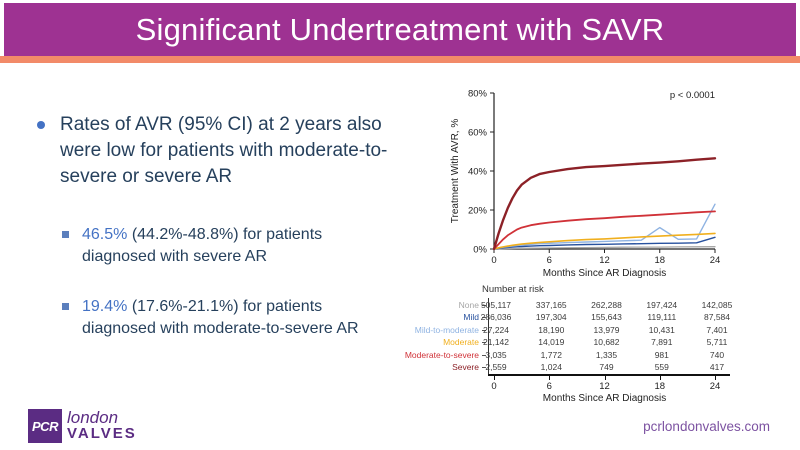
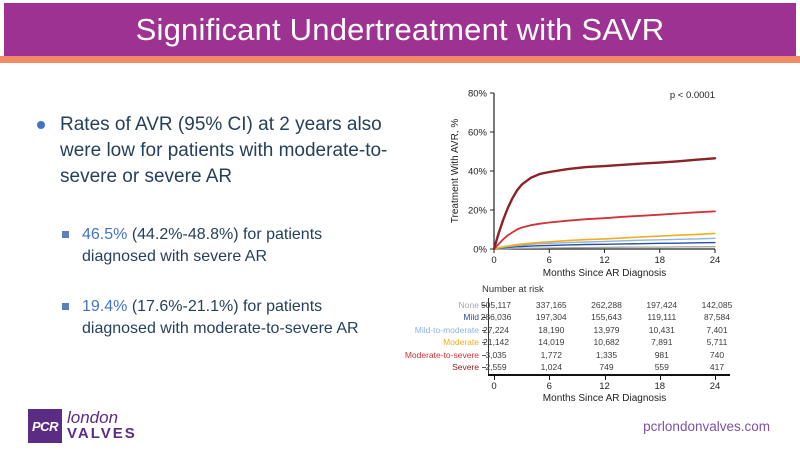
Mild-to-moderate/18: 11% -> 5%
Mild/24: 6% -> 3%
Mild-to-moderate/24: 23% -> 6%
